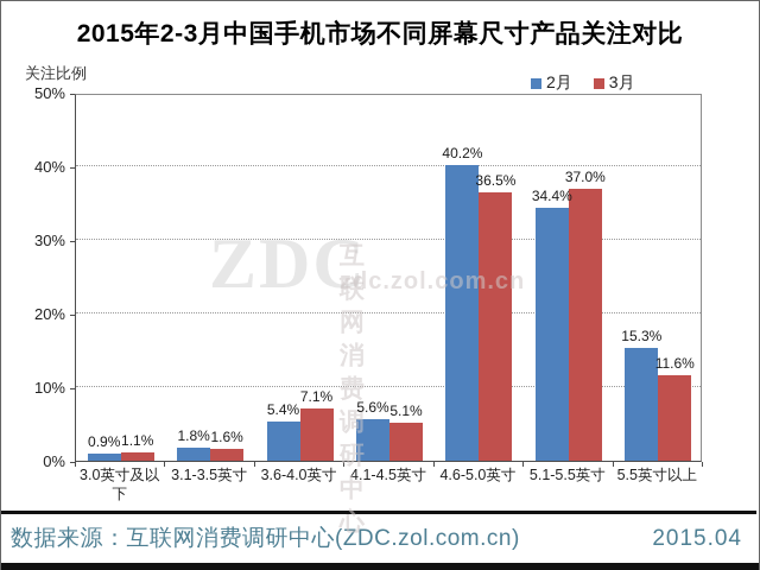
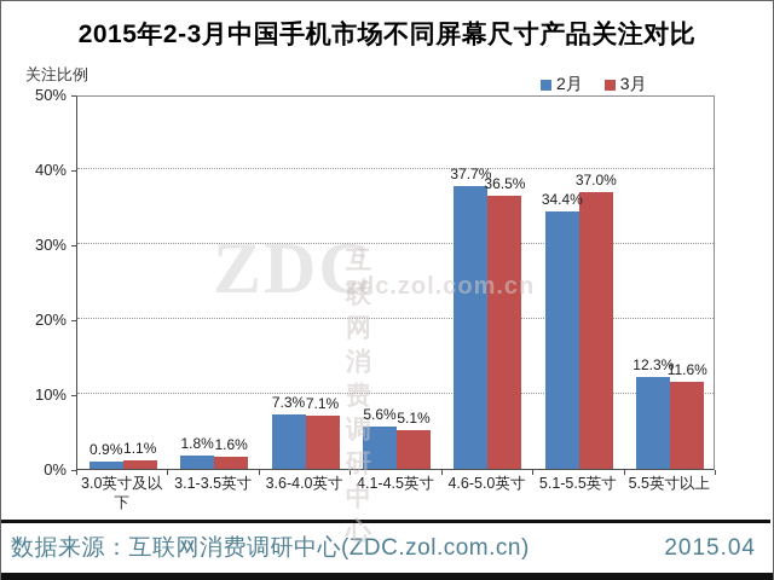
2月/3.6-4.0英寸: 5.4% -> 7.3%
2月/4.6-5.0英寸: 40.2% -> 37.7%
2月/5.5英寸以上: 15.3% -> 12.3%
